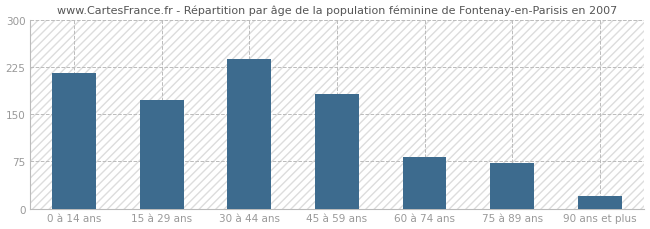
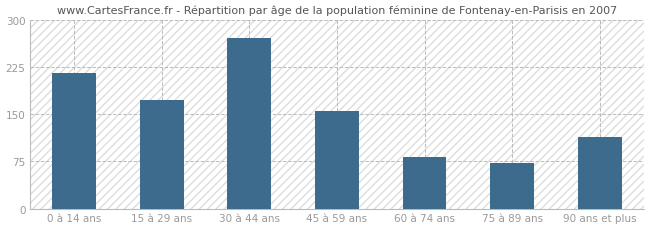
30 à 44 ans: 238 -> 272
45 à 59 ans: 182 -> 156
90 ans et plus: 20 -> 114
